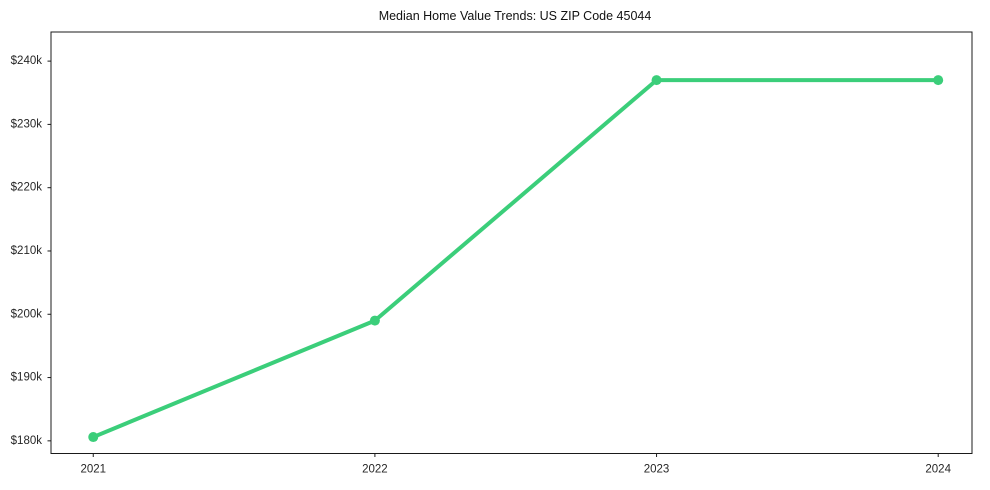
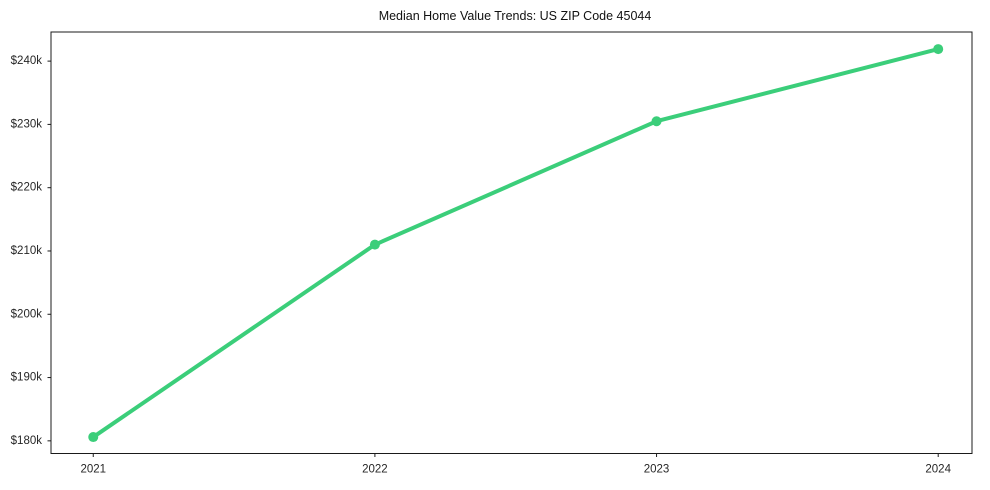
2022: $199k -> $211k
2023: $237k -> $230k
2024: $237k -> $242k
